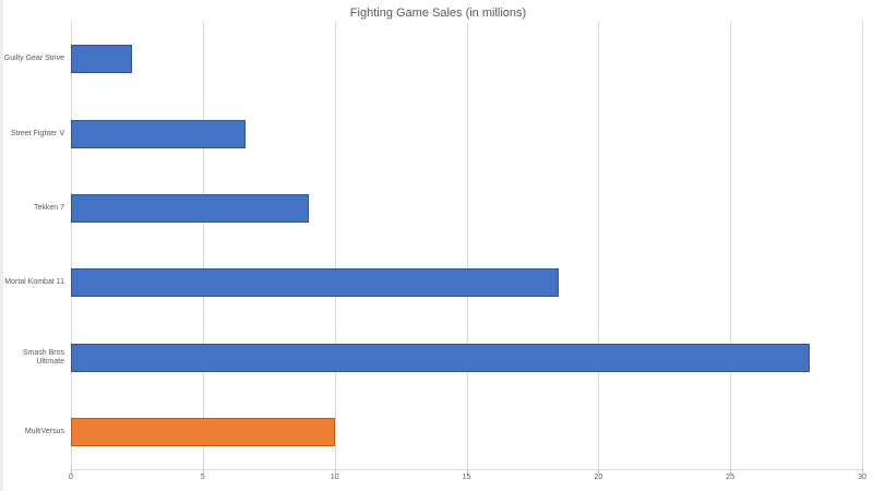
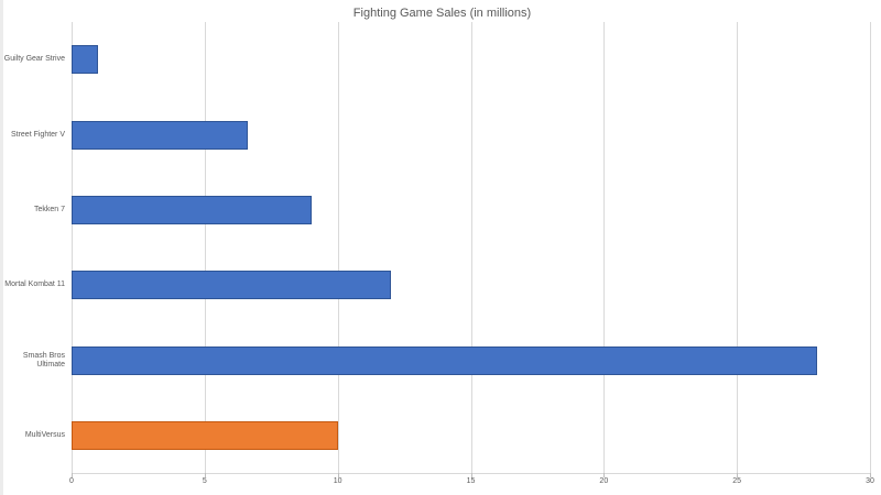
Guilty Gear Strive: 2.3 -> 1.0
Mortal Kombat 11: 18.5 -> 12.0
